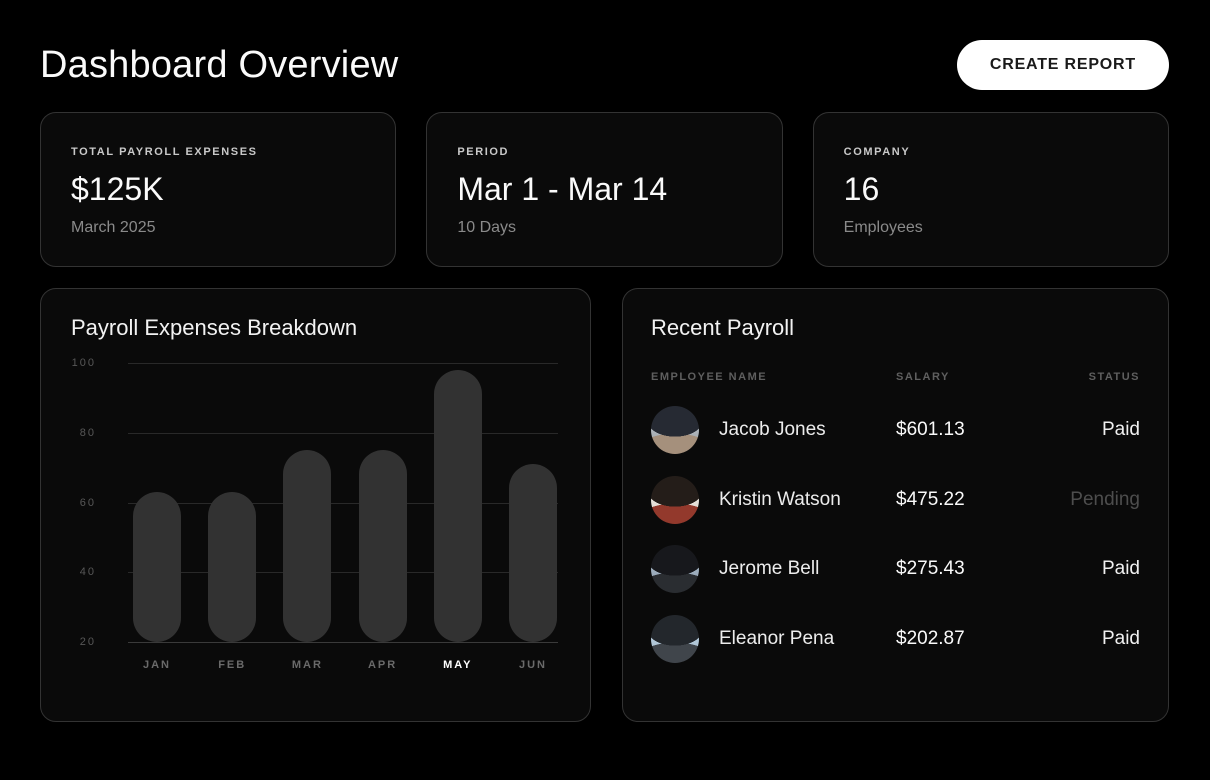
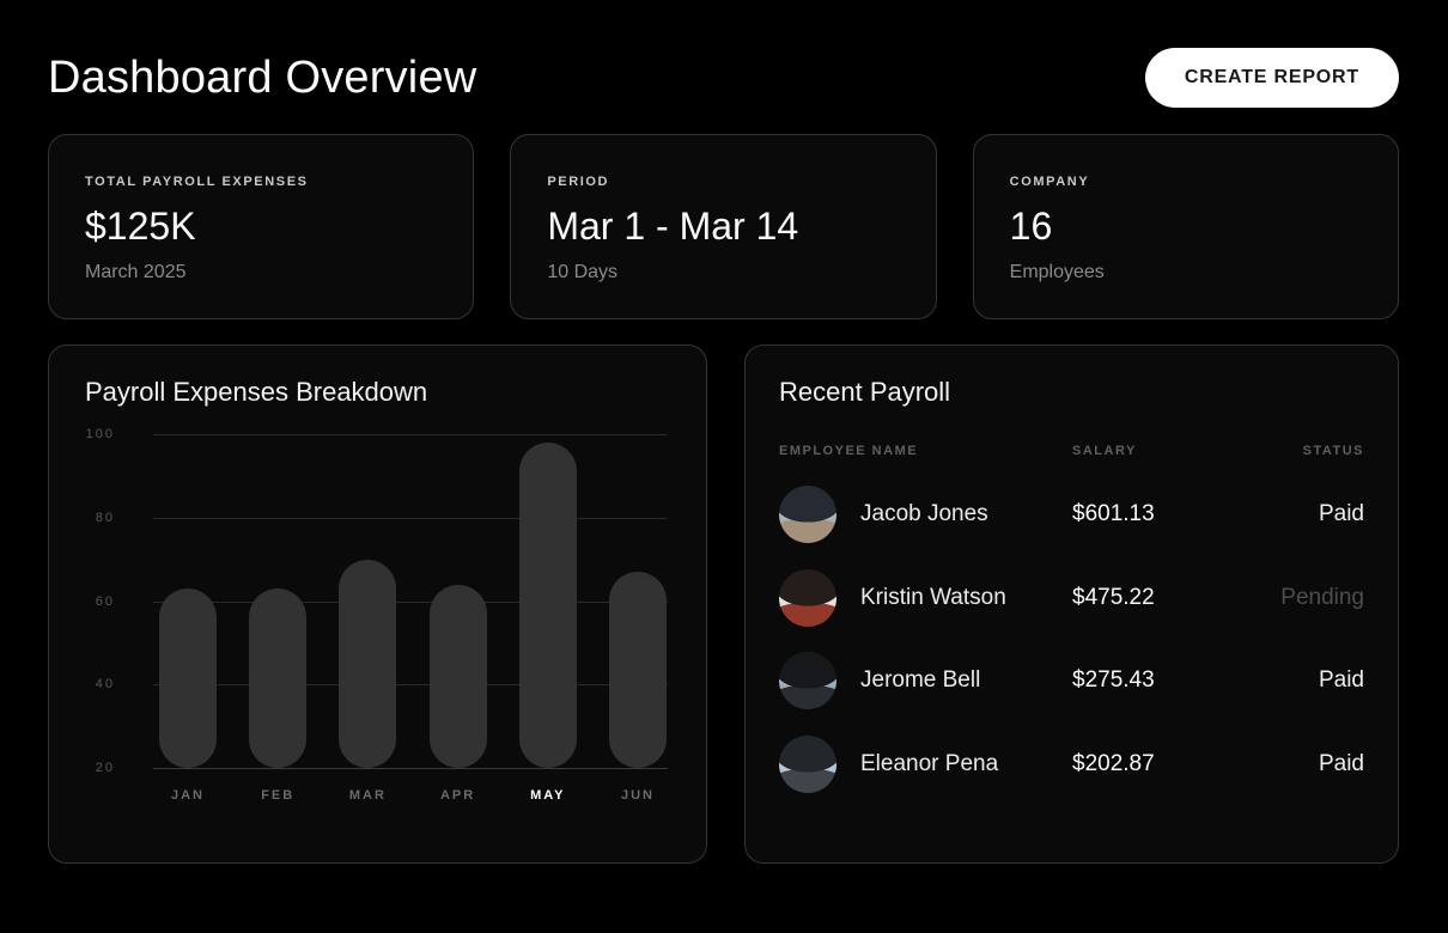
MAR: 75 -> 70
APR: 75 -> 64
JUN: 71 -> 67
